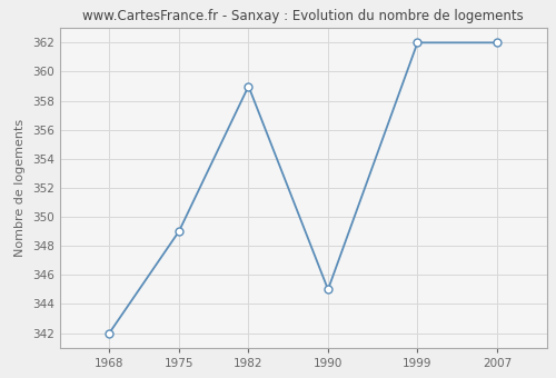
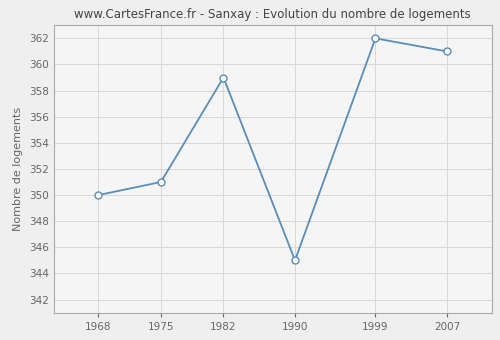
1968: 342 -> 350
1975: 349 -> 351
2007: 362 -> 361
